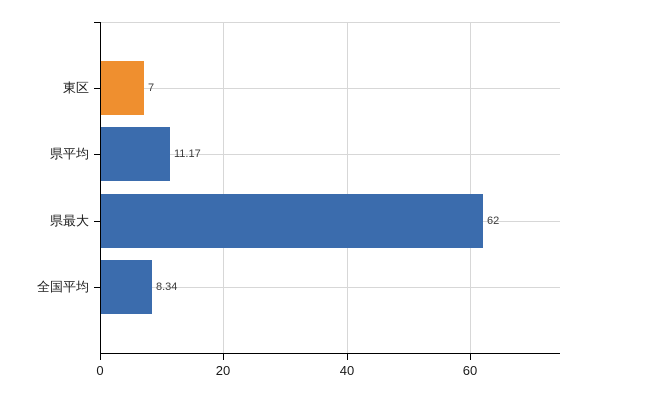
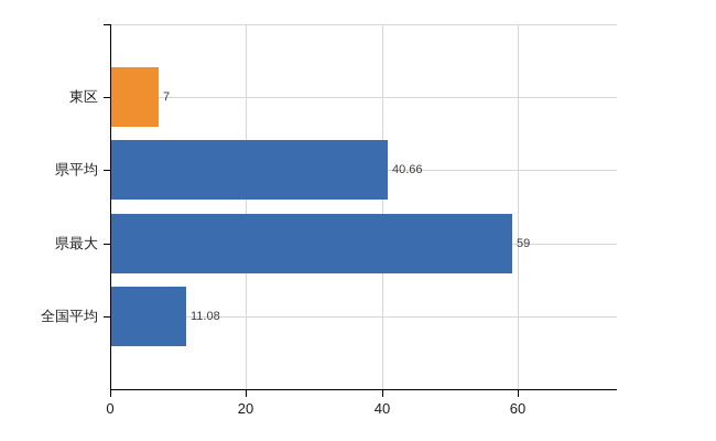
県平均: 11.17 -> 40.66
県最大: 62 -> 59
全国平均: 8.34 -> 11.08
